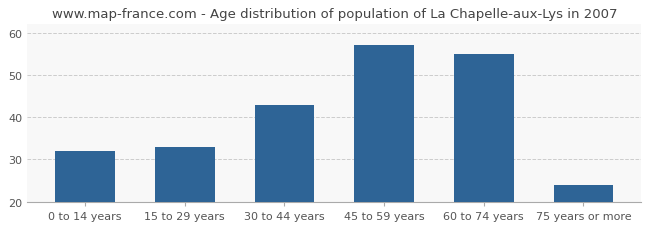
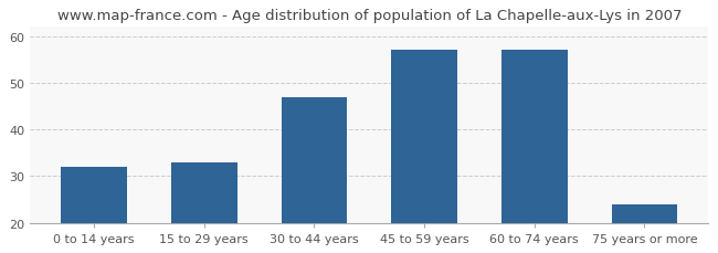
30 to 44 years: 43 -> 47
60 to 74 years: 55 -> 57
